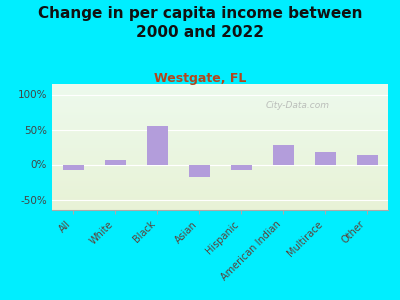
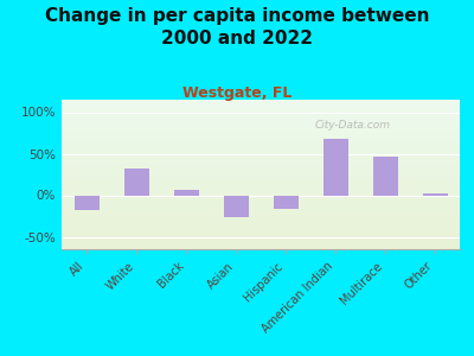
All: -8% -> -18%
White: 7% -> 32%
Black: 55% -> 6%
Asian: -18% -> -26%
Hispanic: -8% -> -16%
American Indian: 28% -> 68%
Multirace: 18% -> 46%
Other: 14% -> 2%
